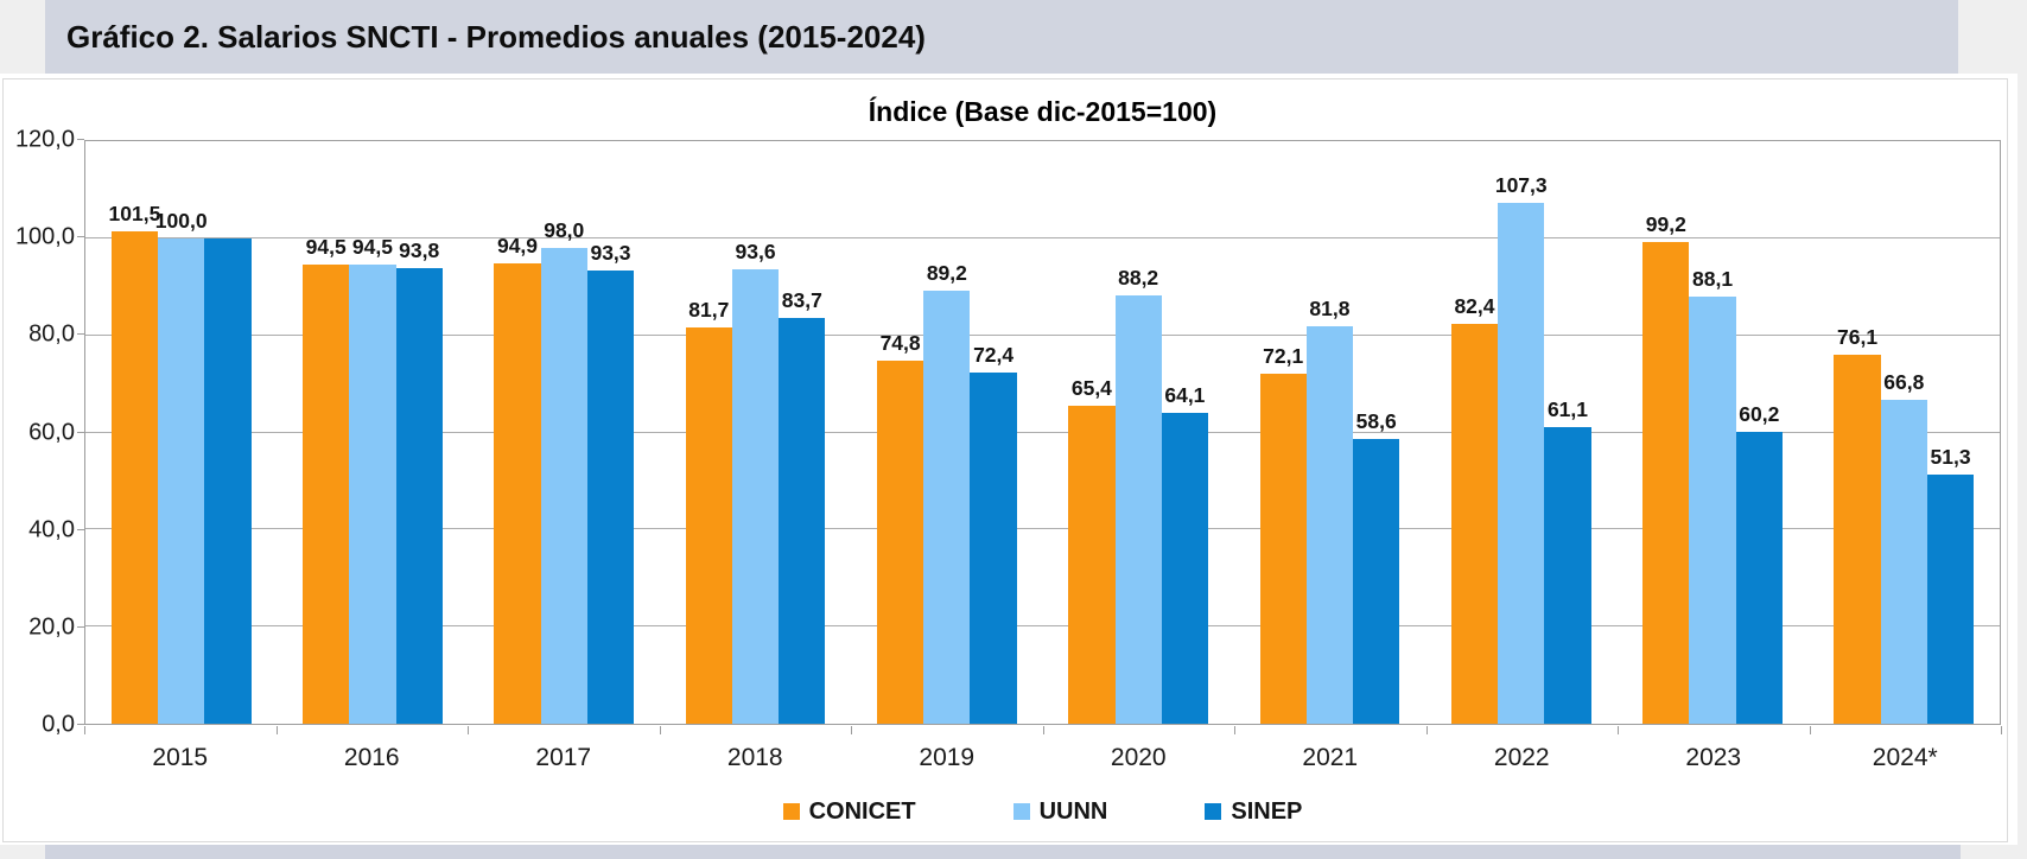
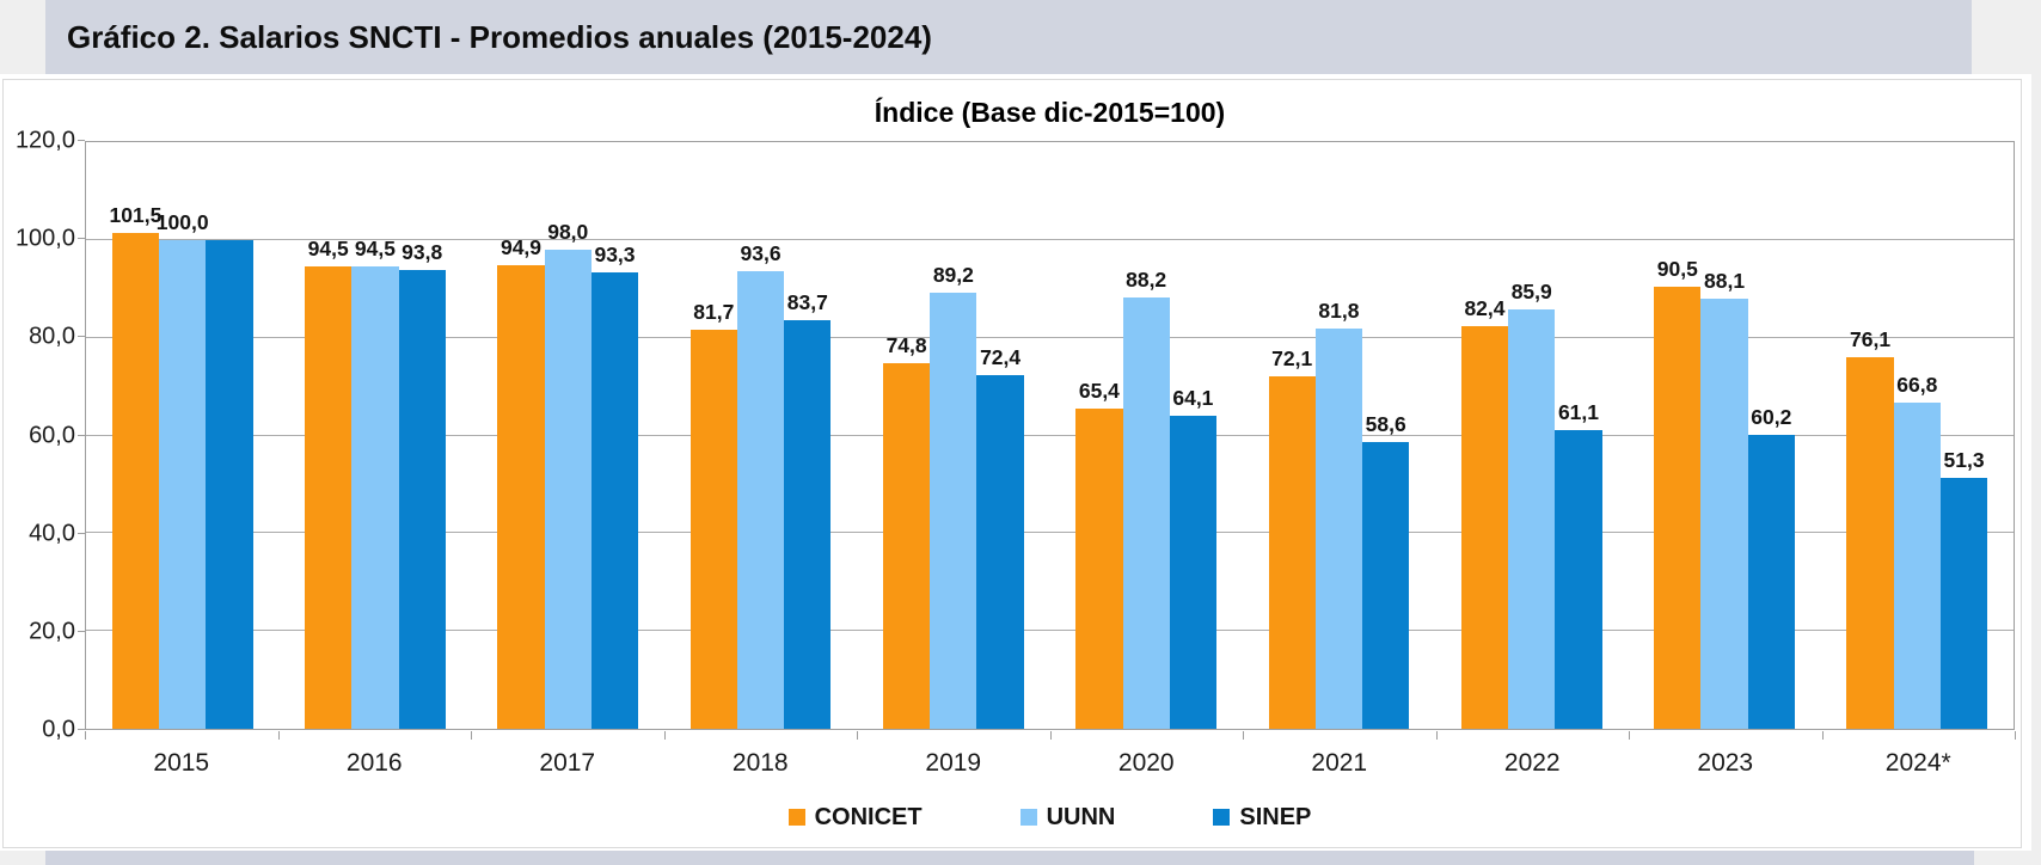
UUNN/2022: 107,3 -> 85,9
CONICET/2023: 99,2 -> 90,5
